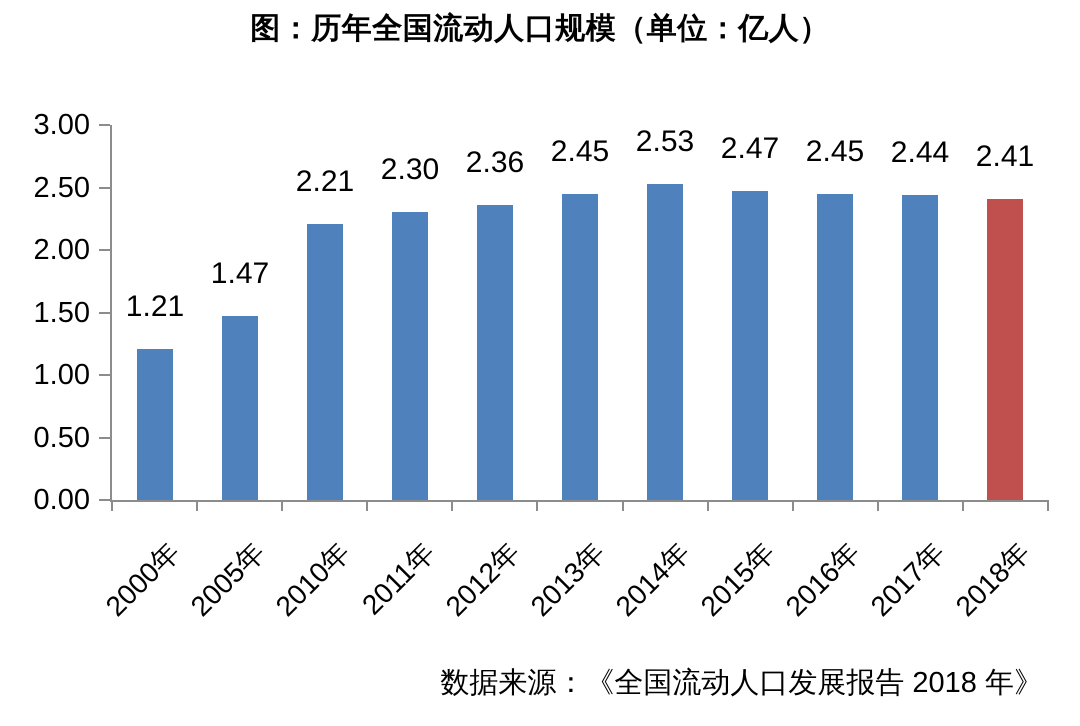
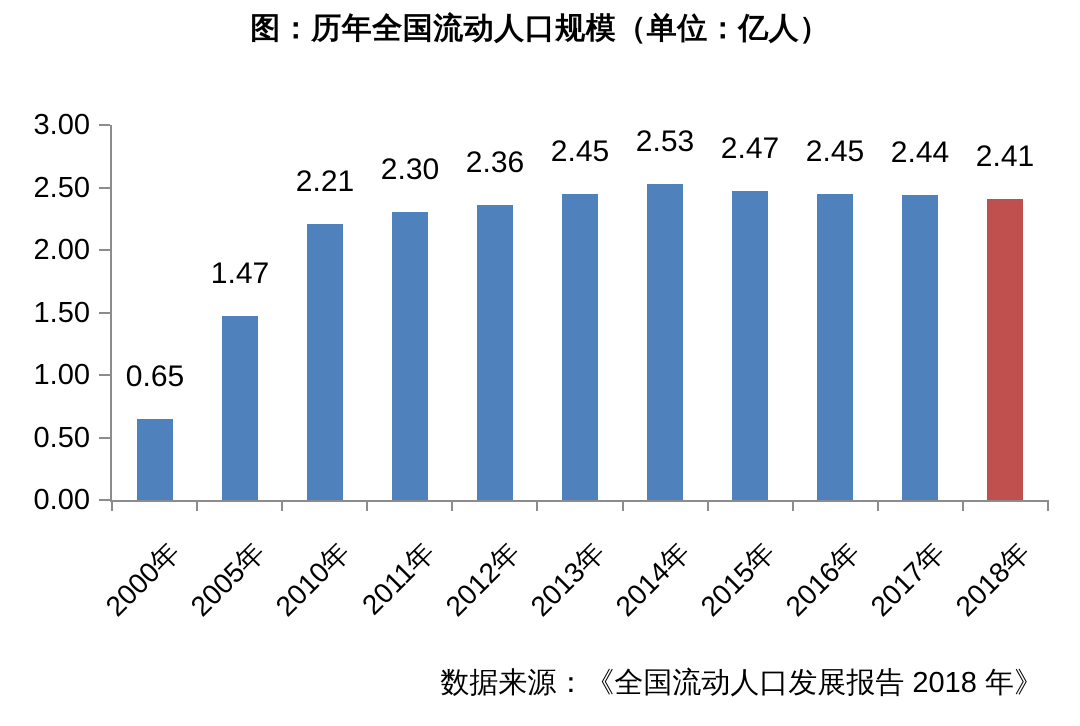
2000年: 1.21 -> 0.65
